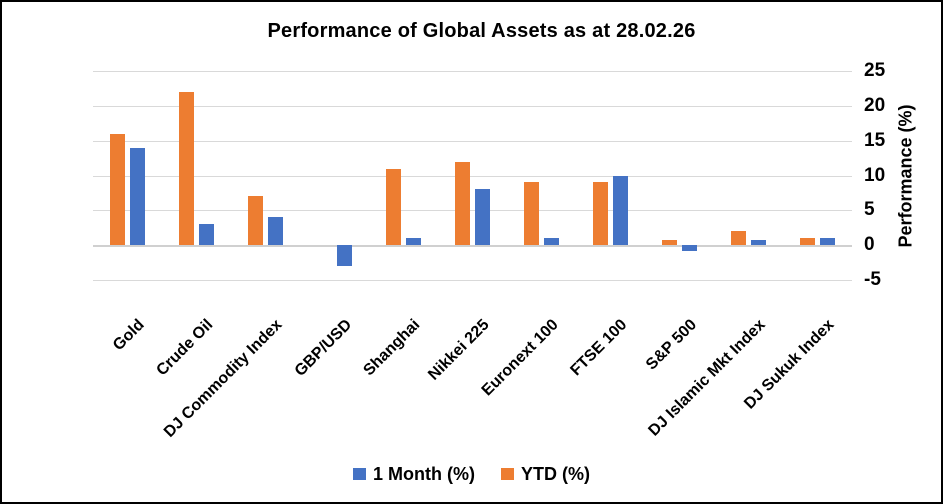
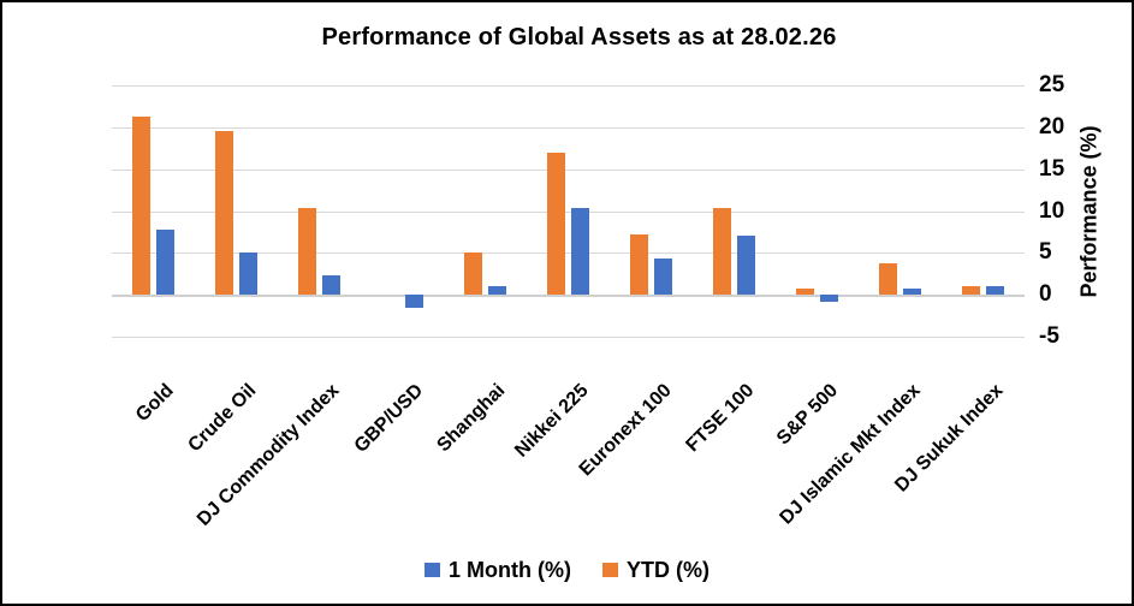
YTD (%)/Gold: 16 -> 21
1 Month (%)/Gold: 14 -> 8
YTD (%)/Crude Oil: 22 -> 20
1 Month (%)/Crude Oil: 3 -> 5
YTD (%)/DJ Commodity Index: 7 -> 10
1 Month (%)/DJ Commodity Index: 4 -> 2
1 Month (%)/GBP/USD: -3 -> -2
YTD (%)/Shanghai: 11 -> 5
YTD (%)/Nikkei 225: 12 -> 17
1 Month (%)/Nikkei 225: 8 -> 10
YTD (%)/Euronext 100: 9 -> 7
1 Month (%)/Euronext 100: 1 -> 4
YTD (%)/FTSE 100: 9 -> 10
1 Month (%)/FTSE 100: 10 -> 7
YTD (%)/DJ Islamic Mkt Index: 2 -> 4
